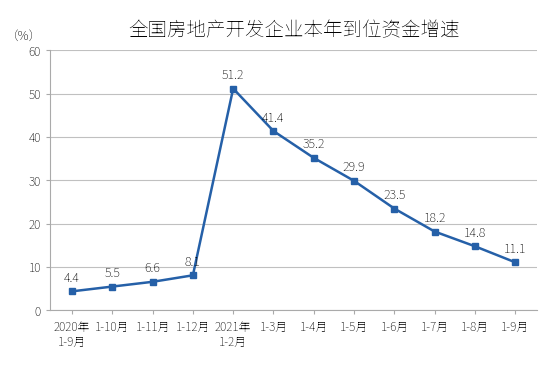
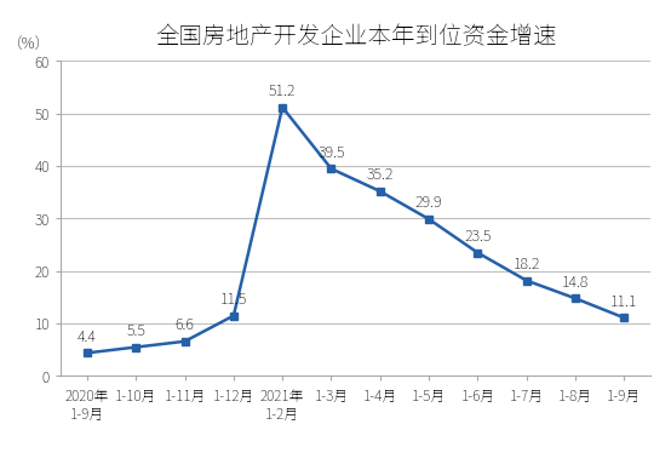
1-12月: 8.1 -> 11.5
1-3月: 41.4 -> 39.5
